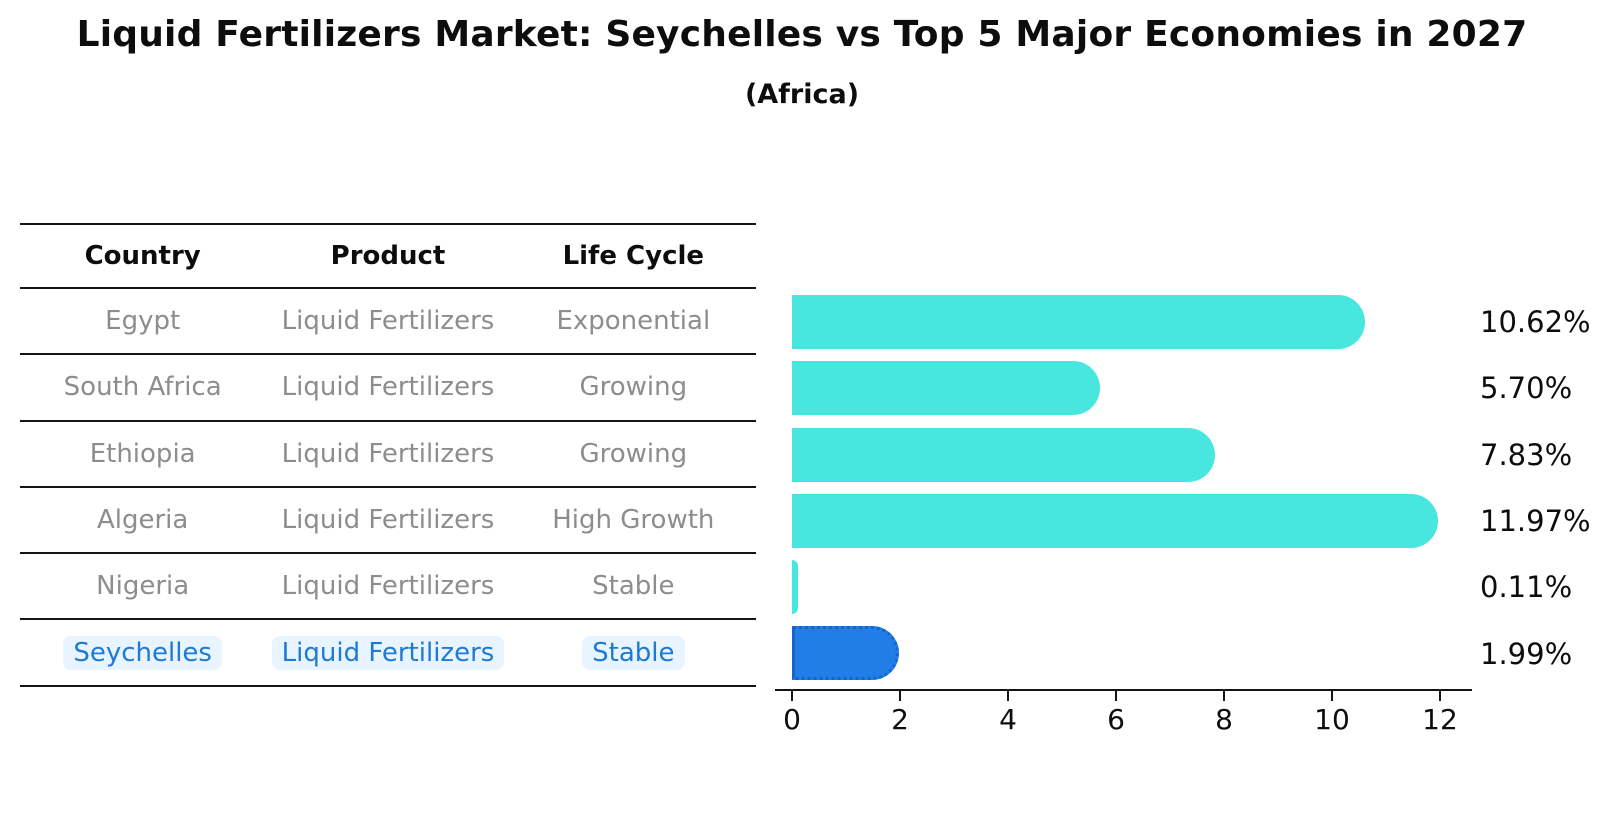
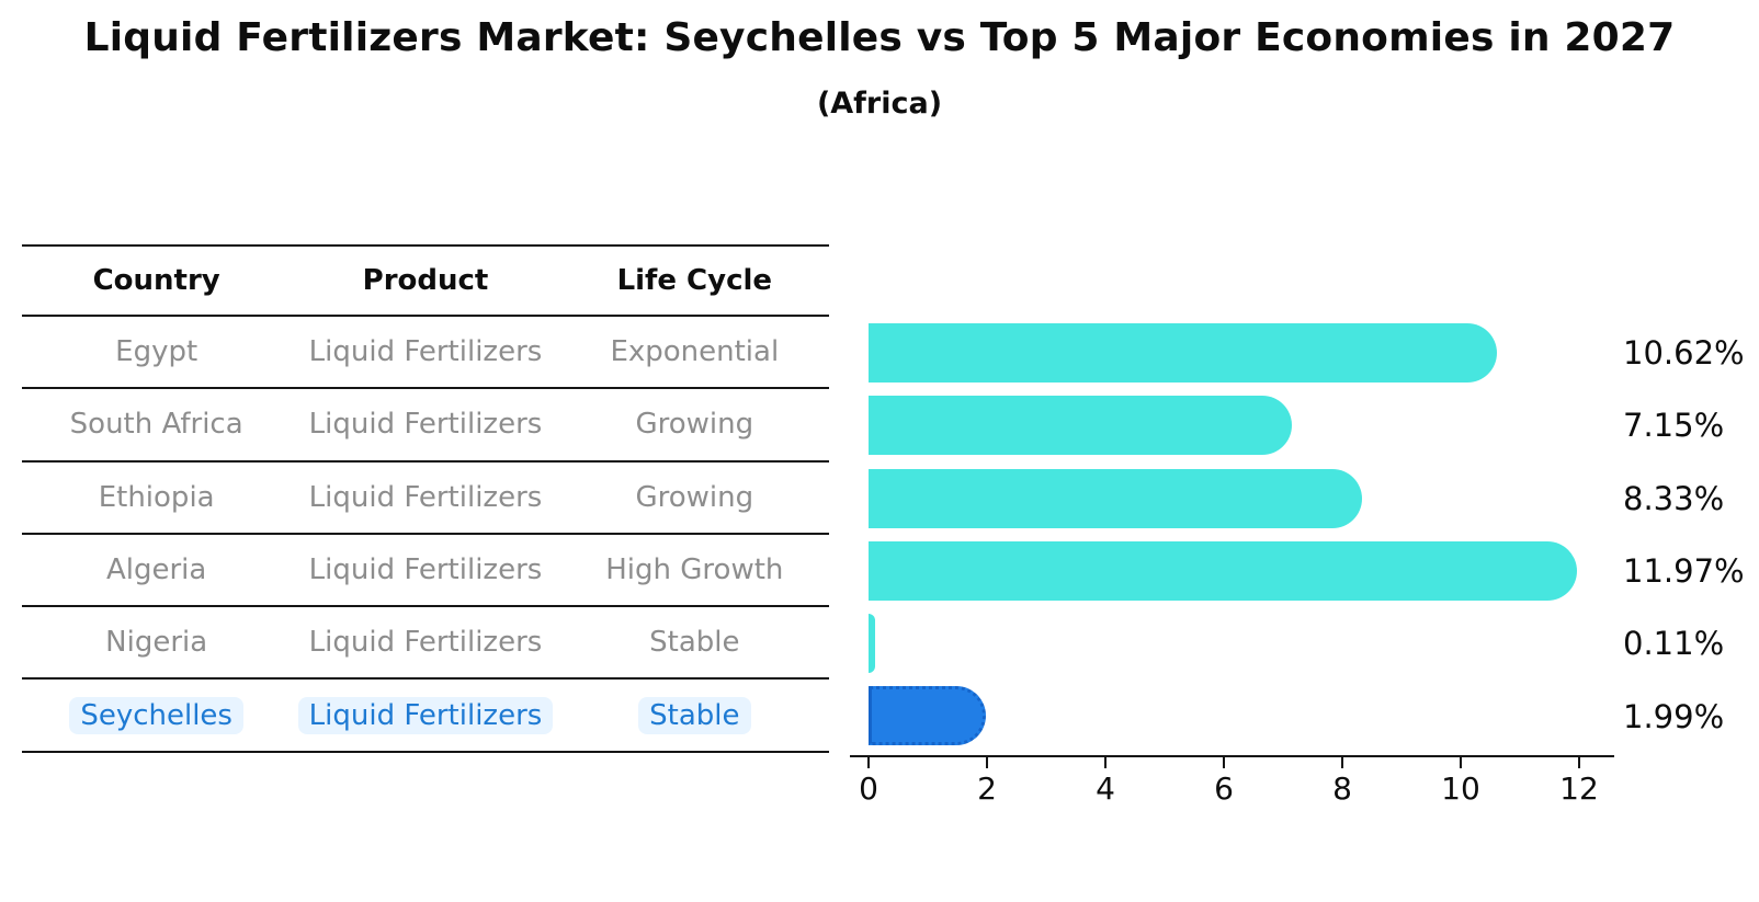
South Africa: 5.70% -> 7.15%
Ethiopia: 7.83% -> 8.33%
